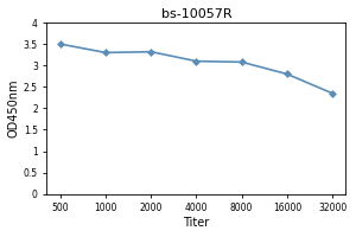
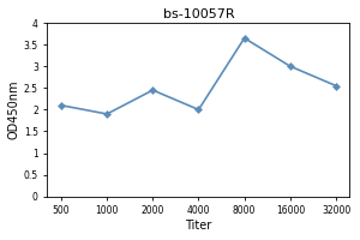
500: 3.50 -> 2.10
1000: 3.30 -> 1.90
2000: 3.32 -> 2.45
4000: 3.10 -> 2.00
8000: 3.08 -> 3.65
16000: 2.80 -> 3.00
32000: 2.35 -> 2.55
